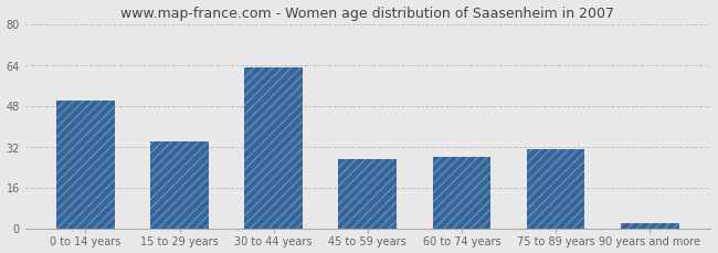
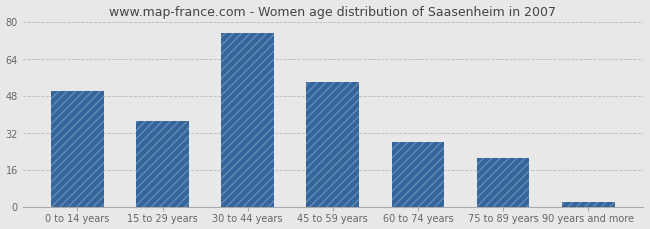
15 to 29 years: 34 -> 37
30 to 44 years: 63 -> 75
45 to 59 years: 27 -> 54
75 to 89 years: 31 -> 21
